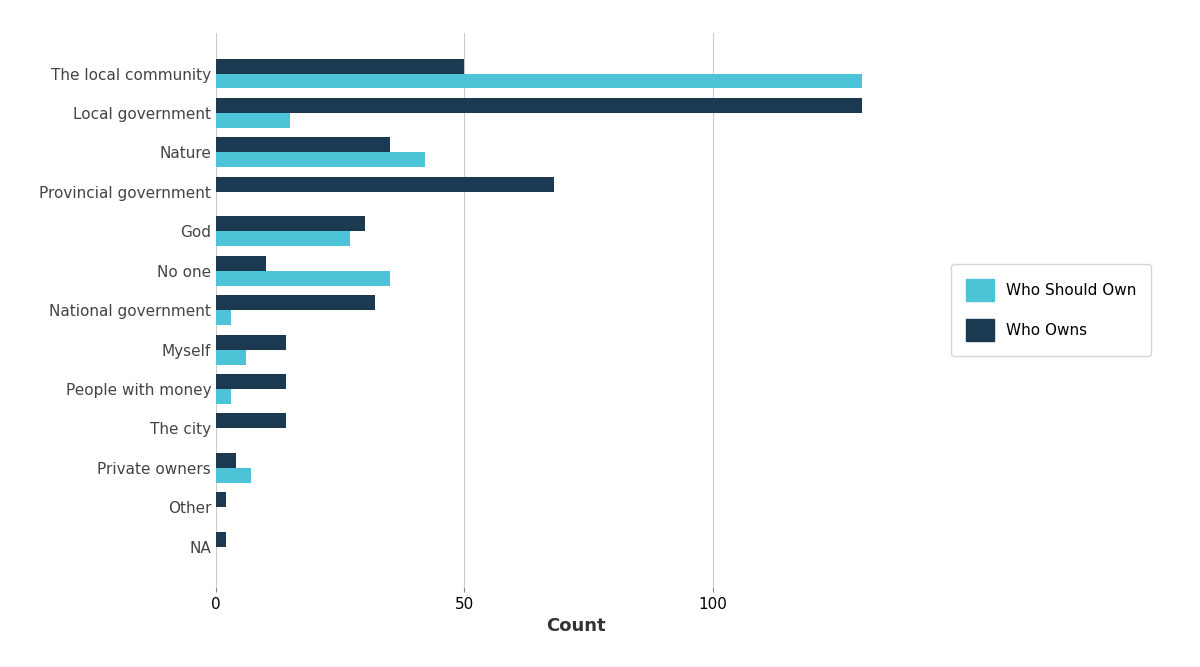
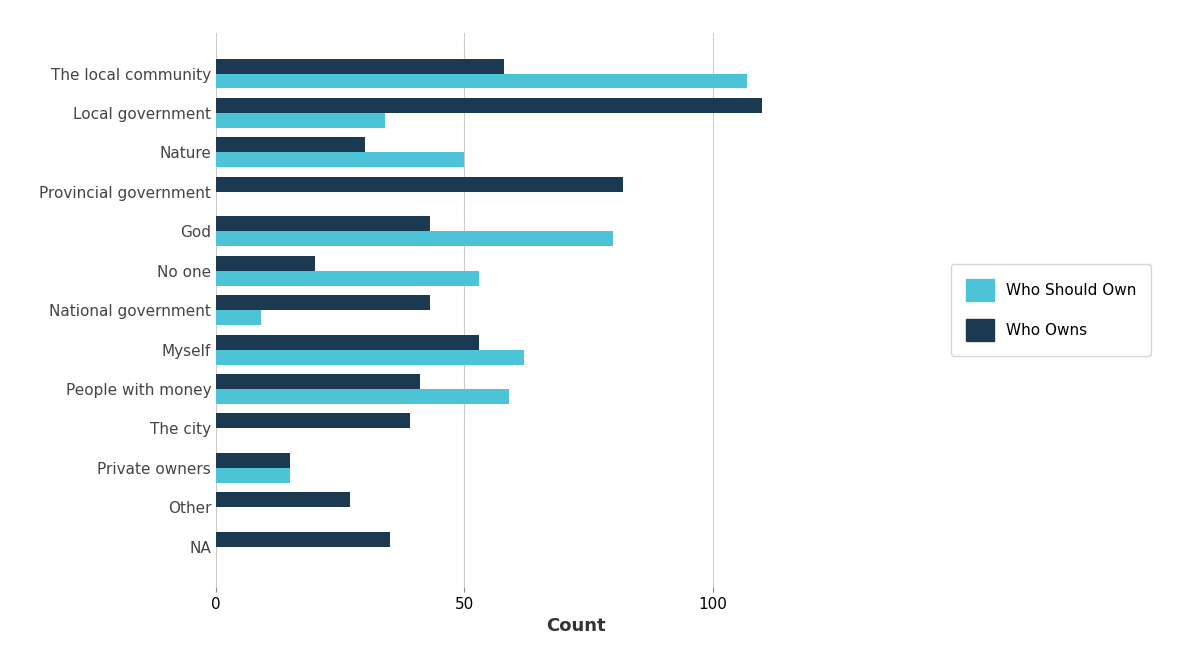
Who Owns/The local community: 50 -> 58
Who Should Own/The local community: 130 -> 107
Who Owns/Local government: 130 -> 110
Who Should Own/Local government: 15 -> 34
Who Owns/Nature: 35 -> 30
Who Should Own/Nature: 42 -> 50
Who Owns/Provincial government: 68 -> 82
Who Owns/God: 30 -> 43
Who Should Own/God: 27 -> 80
Who Owns/No one: 10 -> 20
Who Should Own/No one: 35 -> 53
Who Owns/National government: 32 -> 43
Who Should Own/National government: 3 -> 9
Who Owns/Myself: 14 -> 53
Who Should Own/Myself: 6 -> 62
Who Owns/People with money: 14 -> 41
Who Should Own/People with money: 3 -> 59
Who Owns/The city: 14 -> 39
Who Owns/Private owners: 4 -> 15
Who Should Own/Private owners: 7 -> 15
Who Owns/Other: 2 -> 27
Who Owns/NA: 2 -> 35
